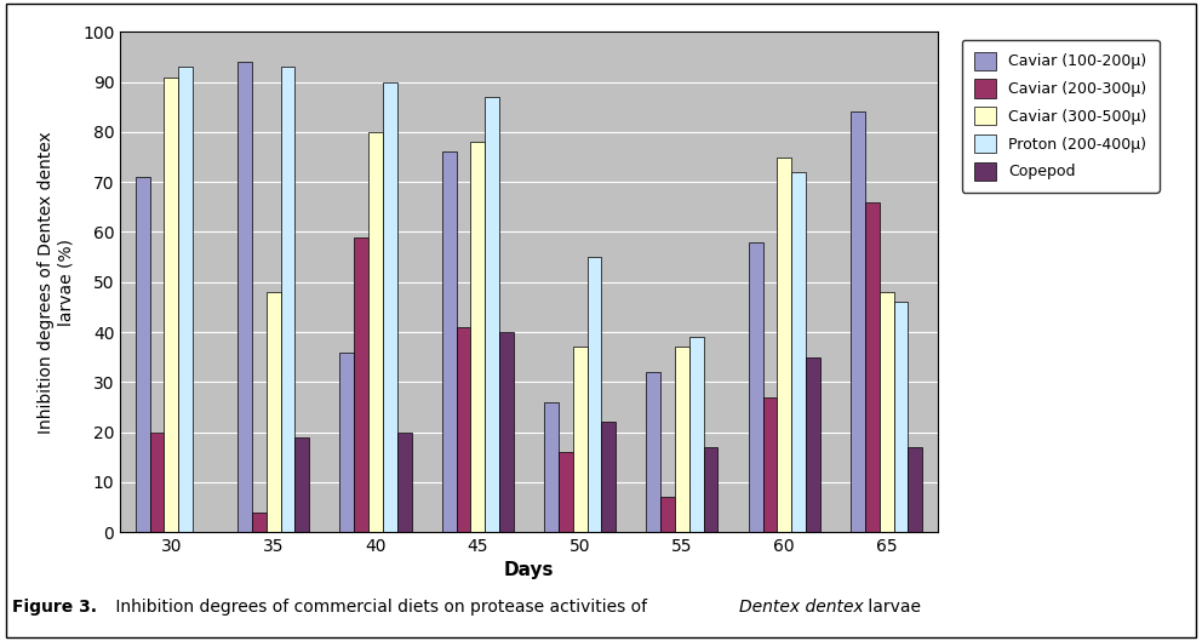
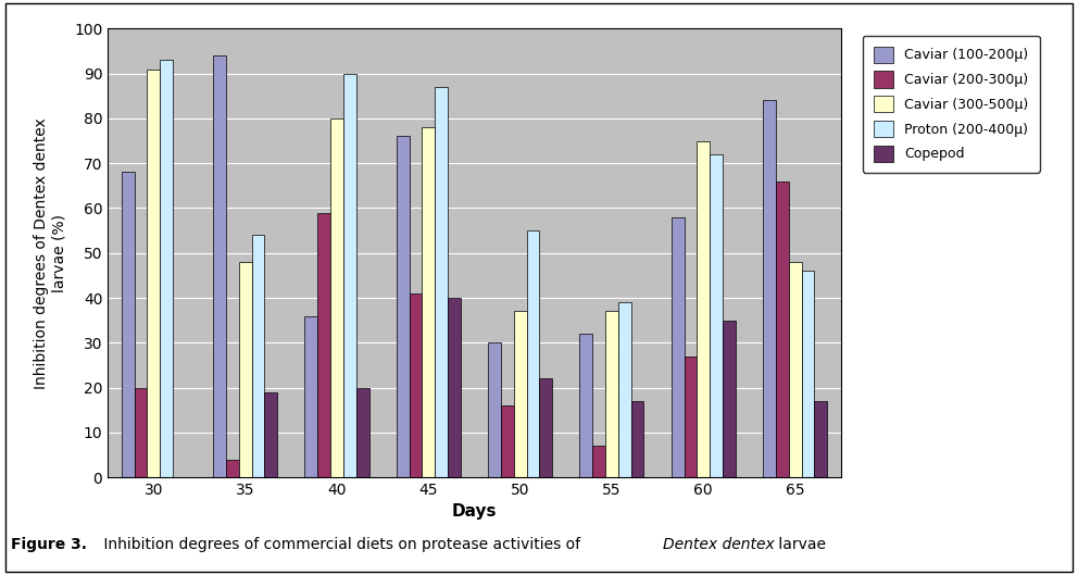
Caviar (100-200μ)/30: 71 -> 68
Proton (200-400μ)/35: 93 -> 54
Caviar (100-200μ)/50: 26 -> 30
